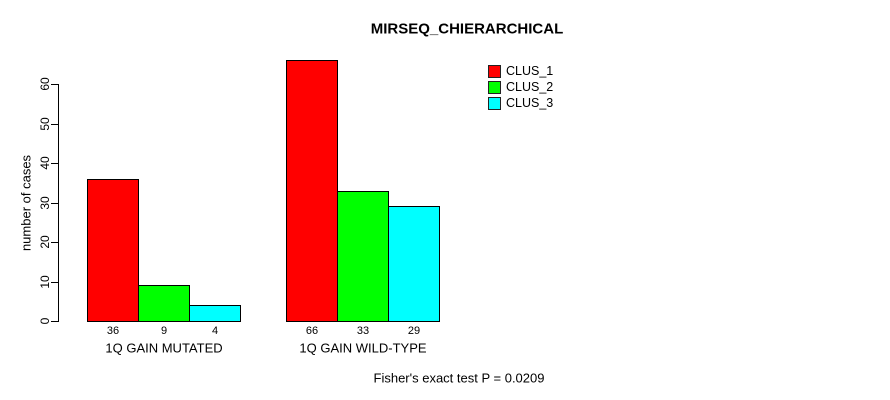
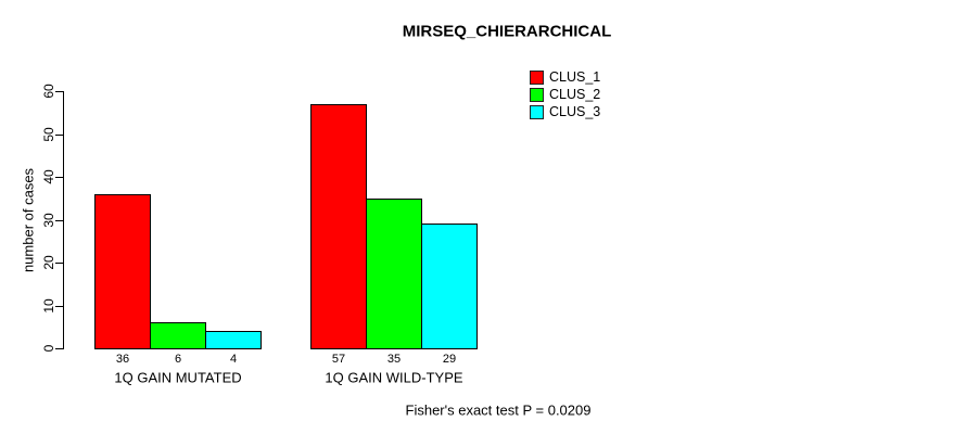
CLUS_2/1Q GAIN MUTATED: 9 -> 6
CLUS_1/1Q GAIN WILD-TYPE: 66 -> 57
CLUS_2/1Q GAIN WILD-TYPE: 33 -> 35
